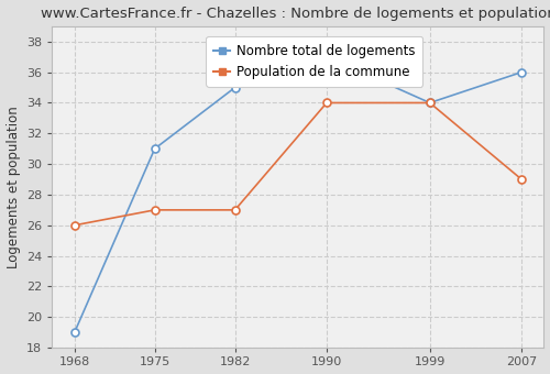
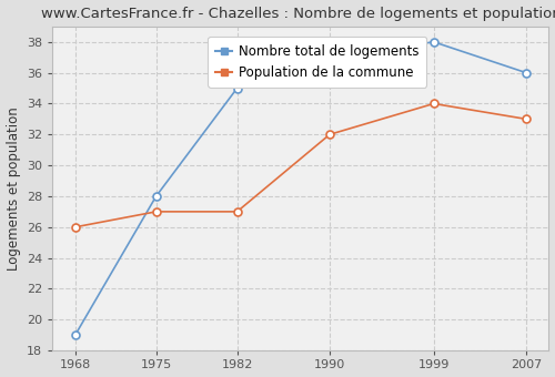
Nombre total de logements/1975: 31 -> 28
Population de la commune/1990: 34 -> 32
Nombre total de logements/1999: 34 -> 38
Population de la commune/2007: 29 -> 33
